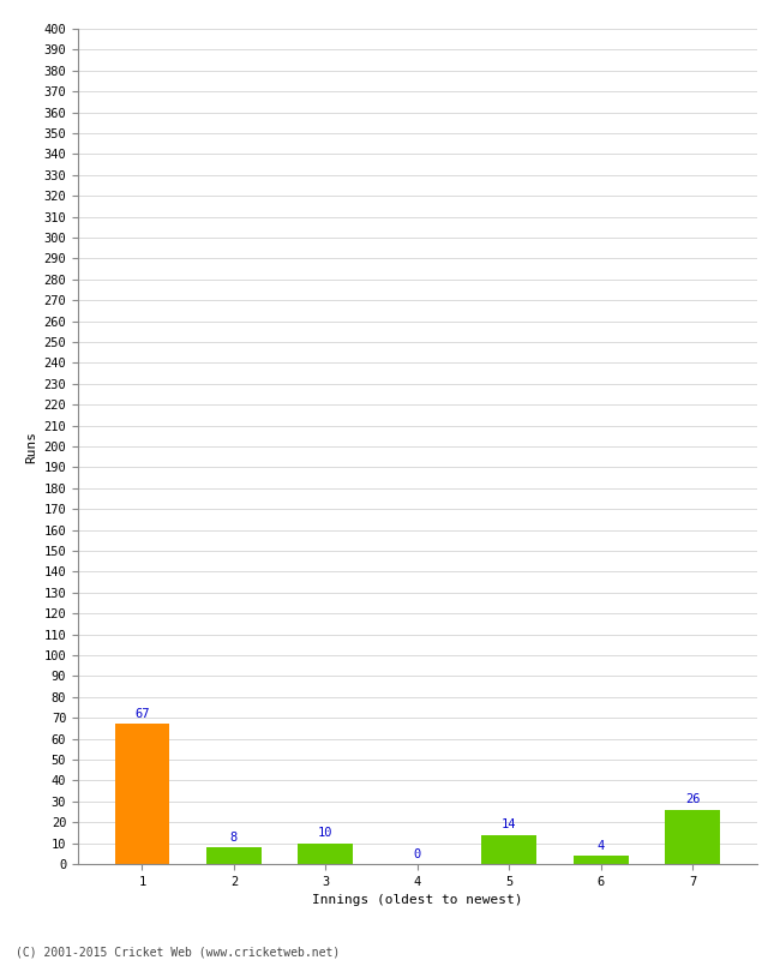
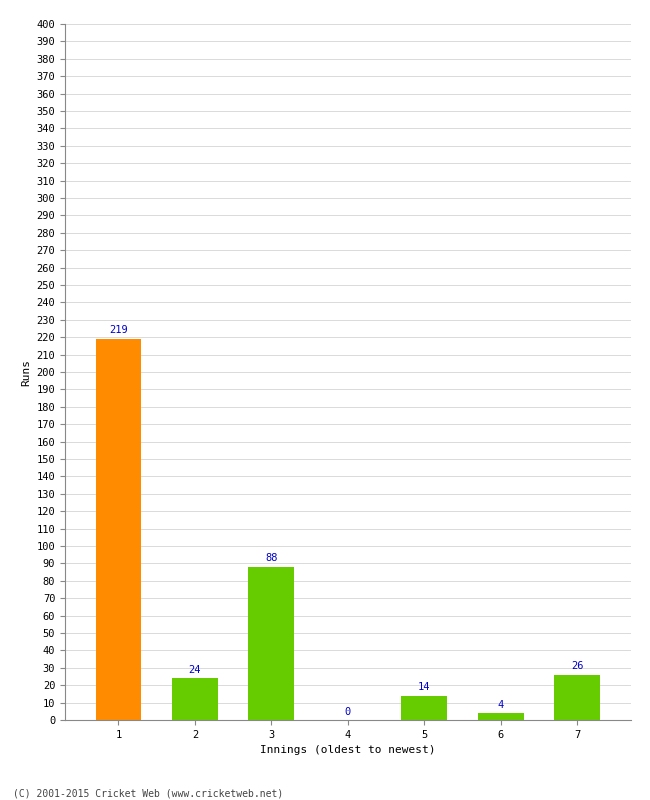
1: 67 -> 219
2: 8 -> 24
3: 10 -> 88
